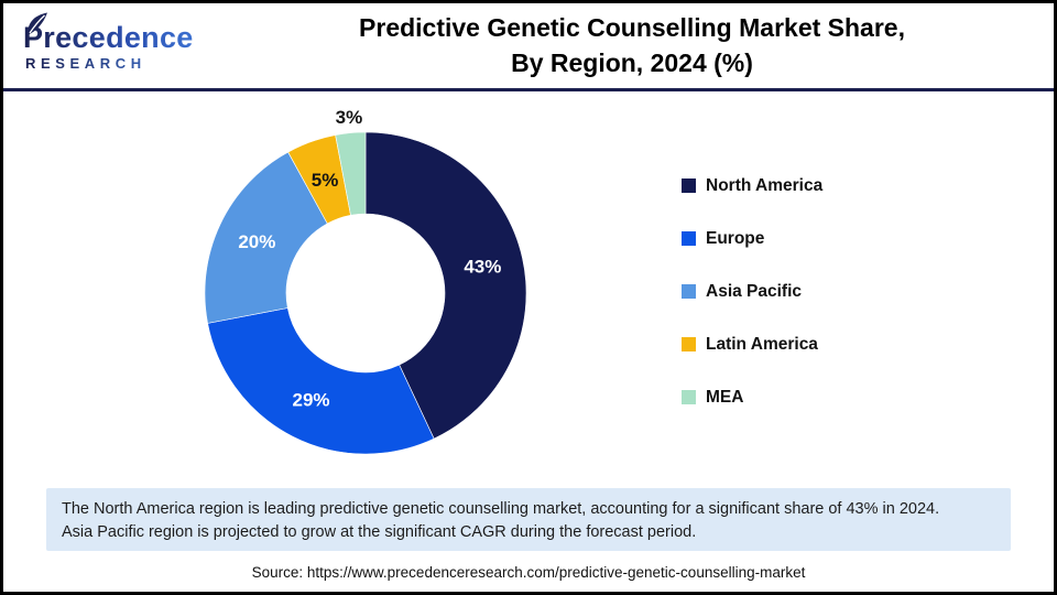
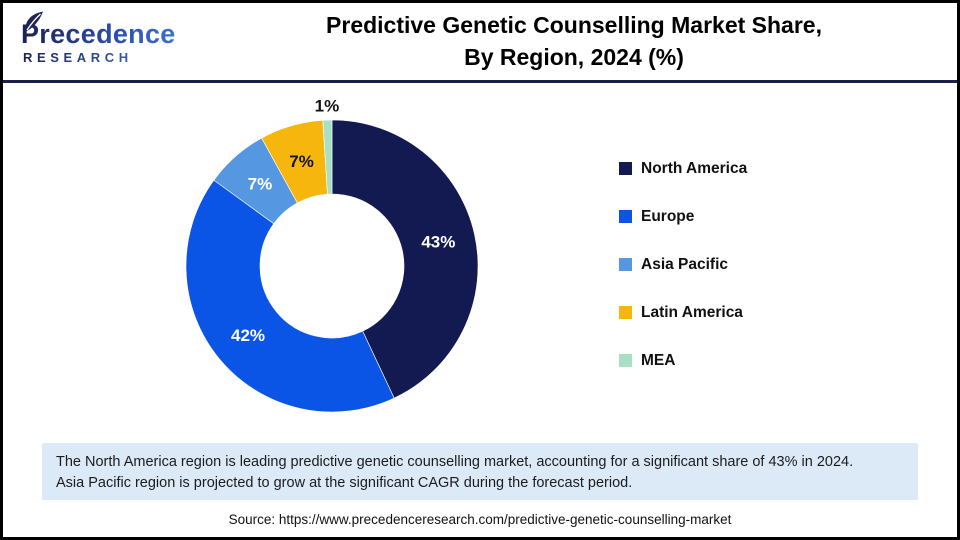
Europe: 29% -> 42%
Asia Pacific: 20% -> 7%
Latin America: 5% -> 7%
MEA: 3% -> 1%
